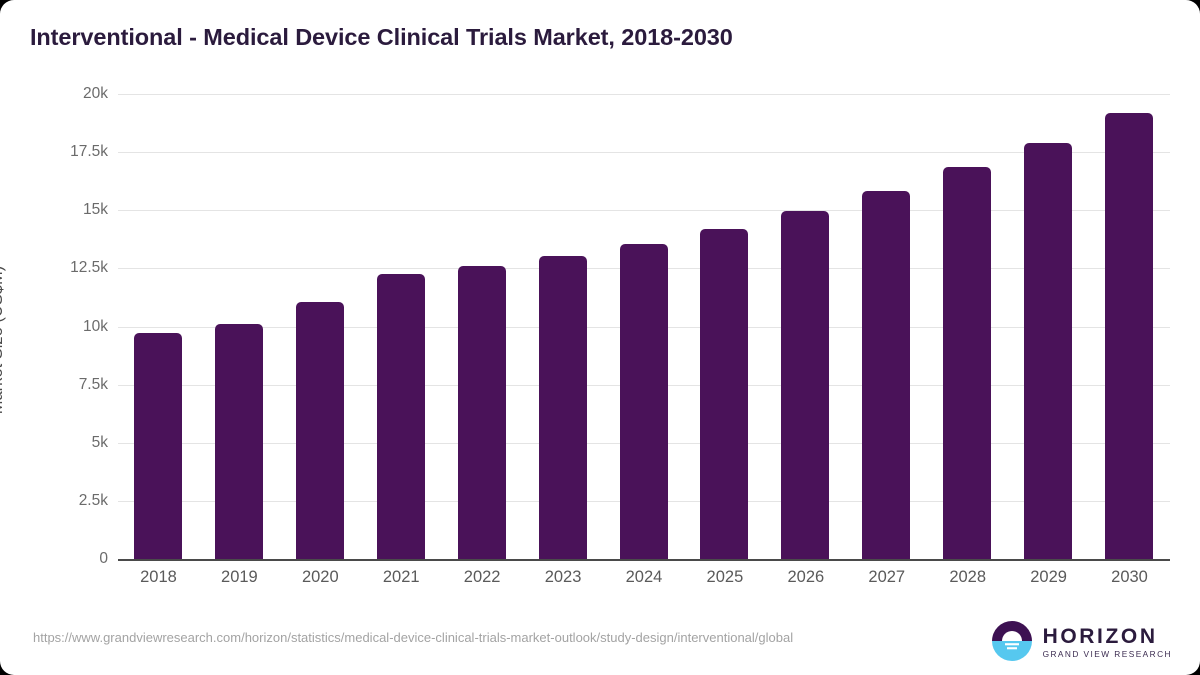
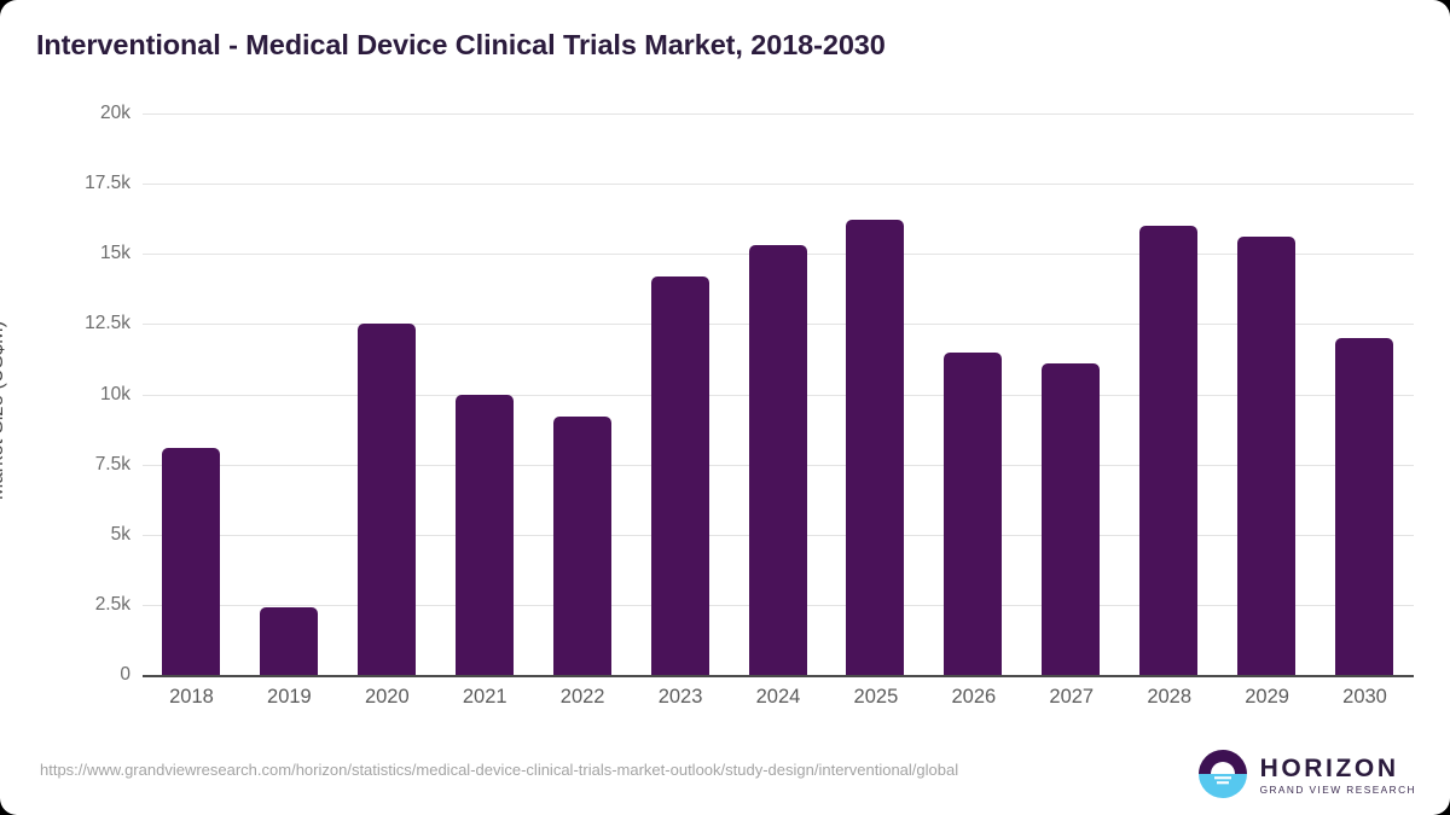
2018: 9.7k -> 8.1k
2019: 10.1k -> 2.4k
2020: 11.0k -> 12.5k
2021: 12.2k -> 10.0k
2022: 12.6k -> 9.2k
2023: 13.0k -> 14.2k
2024: 13.6k -> 15.3k
2025: 14.2k -> 16.2k
2026: 15.0k -> 11.5k
2027: 15.8k -> 11.1k
2028: 16.8k -> 16.0k
2029: 17.9k -> 15.6k
2030: 19.2k -> 12.0k
